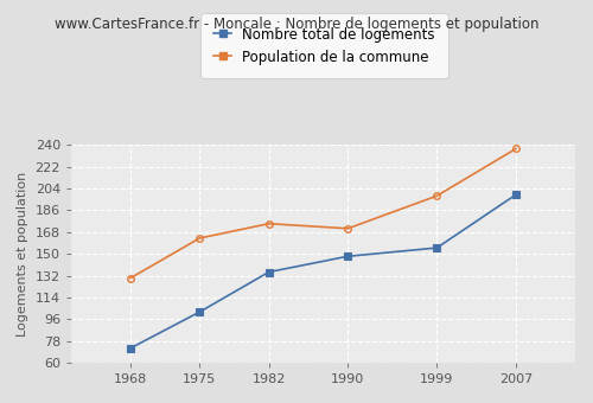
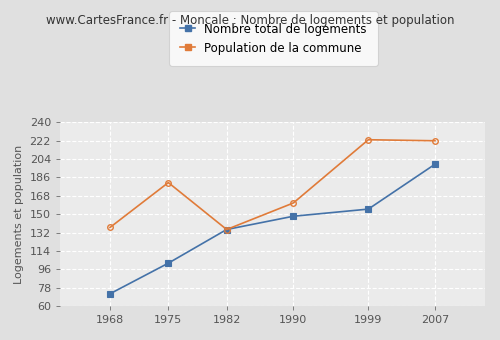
Population de la commune/1968: 130 -> 137
Population de la commune/1975: 163 -> 181
Population de la commune/1982: 175 -> 135
Population de la commune/1990: 171 -> 161
Population de la commune/1999: 198 -> 223
Population de la commune/2007: 237 -> 222
